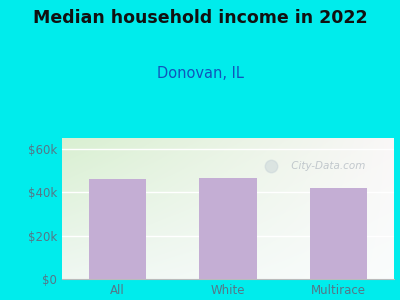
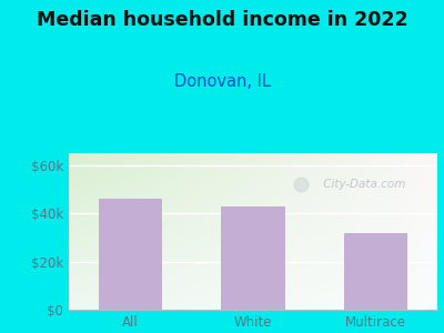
White: $46.5k -> $43.0k
Multirace: $42.0k -> $32.0k
